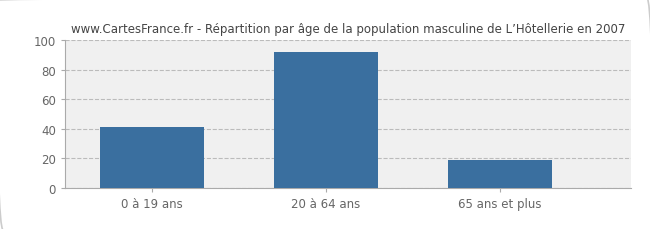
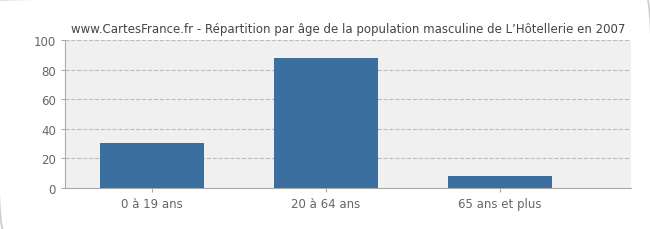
0 à 19 ans: 41 -> 30
20 à 64 ans: 92 -> 88
65 ans et plus: 19 -> 8
